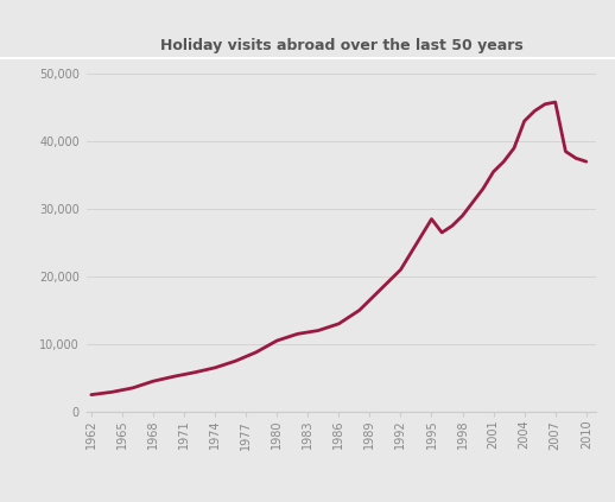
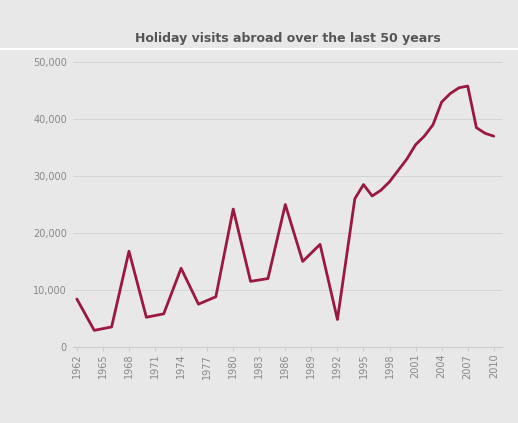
1962: 2,500 -> 8,400
1968: 4,500 -> 16,800
1974: 6,500 -> 13,800
1980: 10,500 -> 24,200
1986: 13,000 -> 25,000
1992: 21,000 -> 4,800
